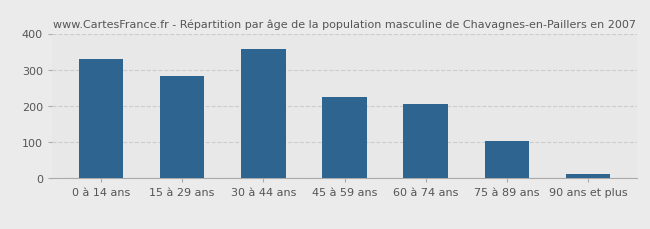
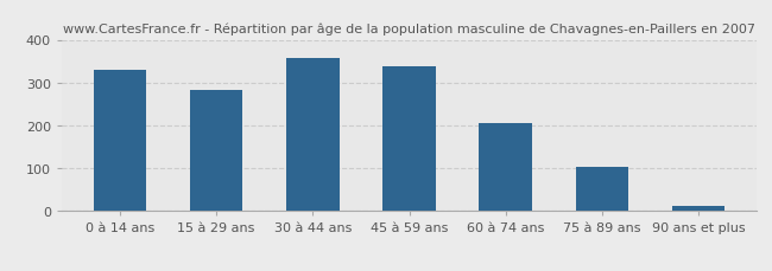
45 à 59 ans: 225 -> 338
